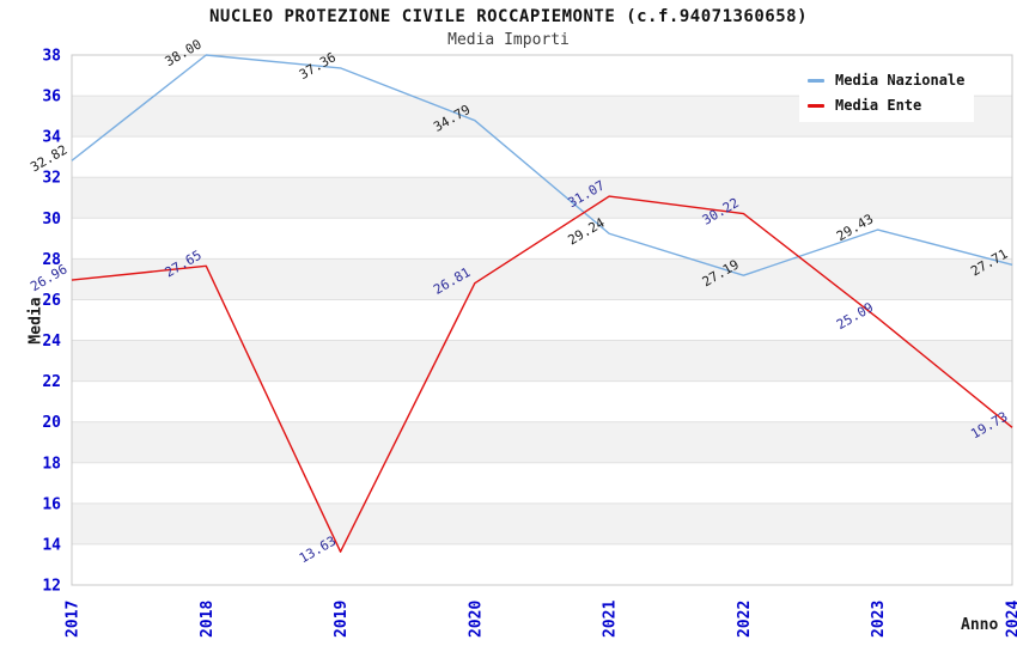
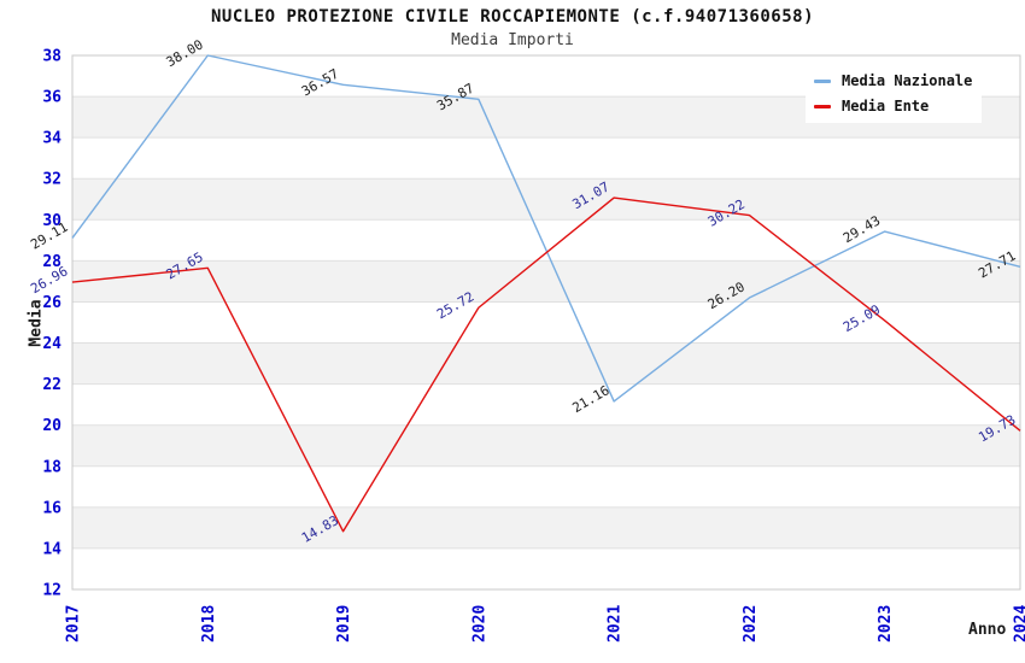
Media Nazionale/2017: 32.82 -> 29.11
Media Nazionale/2019: 37.36 -> 36.57
Media Ente/2019: 13.63 -> 14.83
Media Nazionale/2020: 34.79 -> 35.87
Media Ente/2020: 26.81 -> 25.72
Media Nazionale/2021: 29.24 -> 21.16
Media Nazionale/2022: 27.19 -> 26.20
